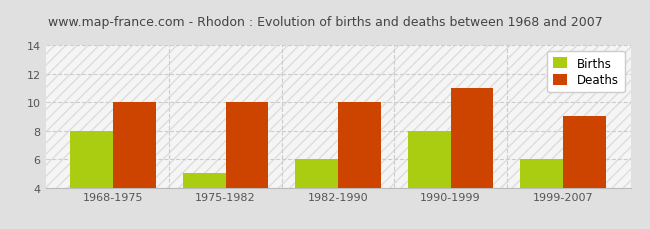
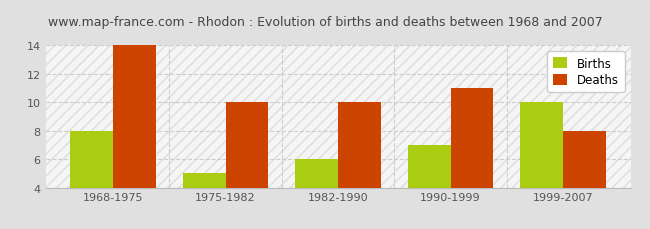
Deaths/1968-1975: 10 -> 14
Births/1990-1999: 8 -> 7
Births/1999-2007: 6 -> 10
Deaths/1999-2007: 9 -> 8
